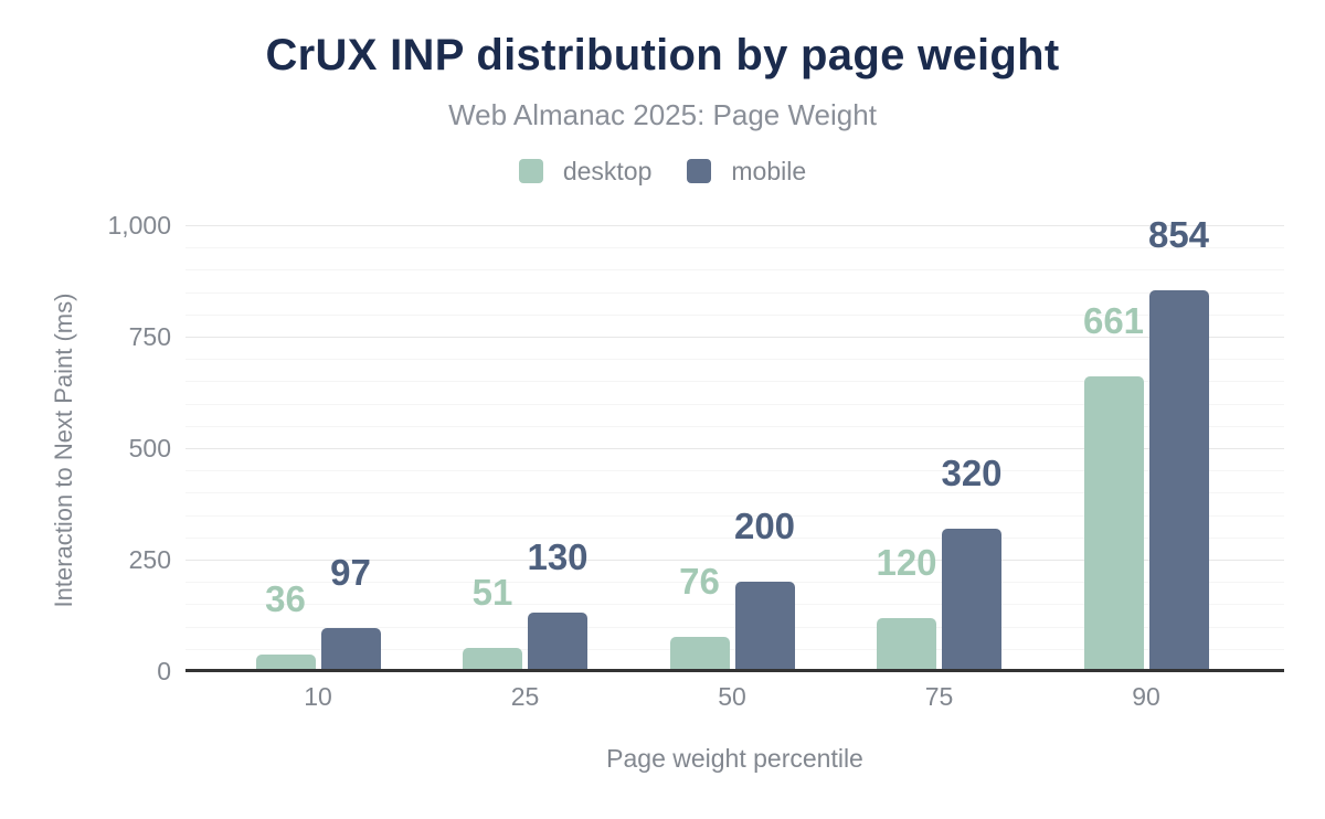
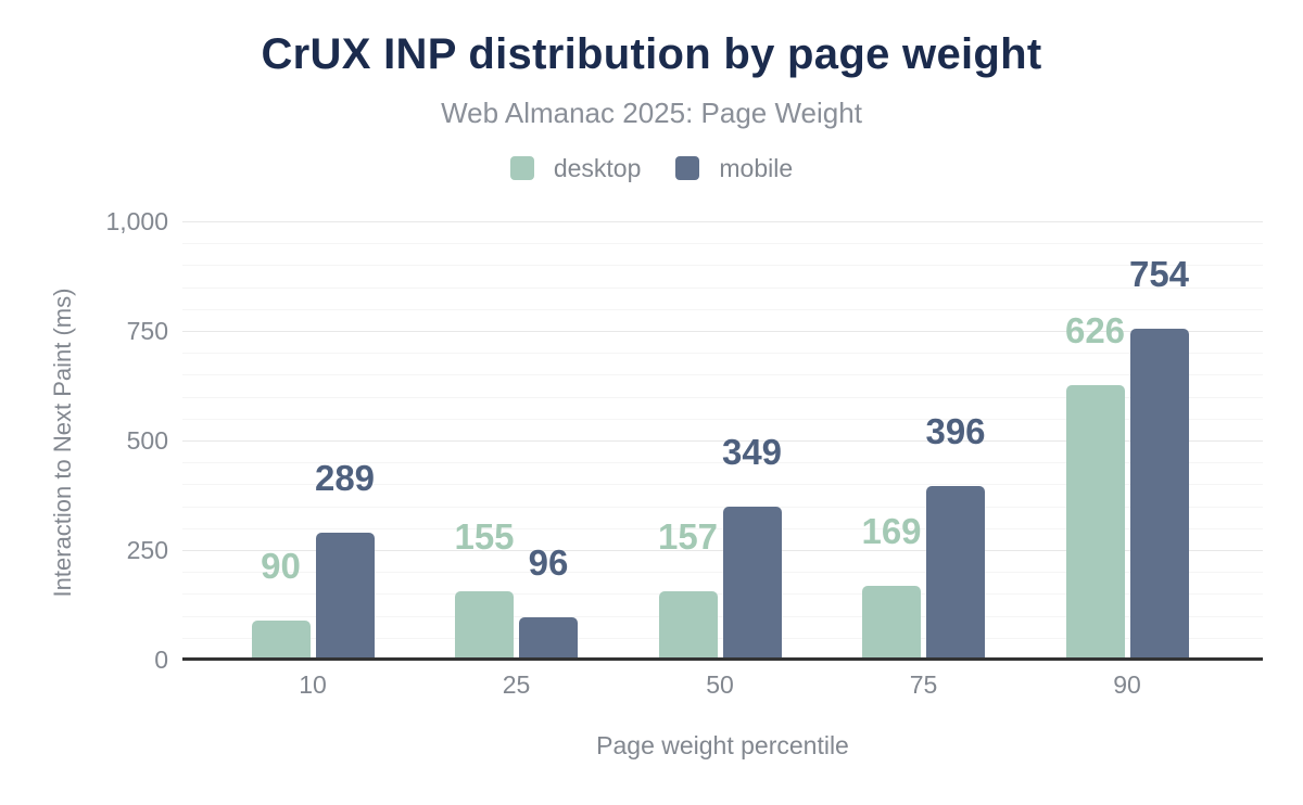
desktop/10: 36 -> 90
mobile/10: 97 -> 289
desktop/25: 51 -> 155
mobile/25: 130 -> 96
desktop/50: 76 -> 157
mobile/50: 200 -> 349
desktop/75: 120 -> 169
mobile/75: 320 -> 396
desktop/90: 661 -> 626
mobile/90: 854 -> 754
